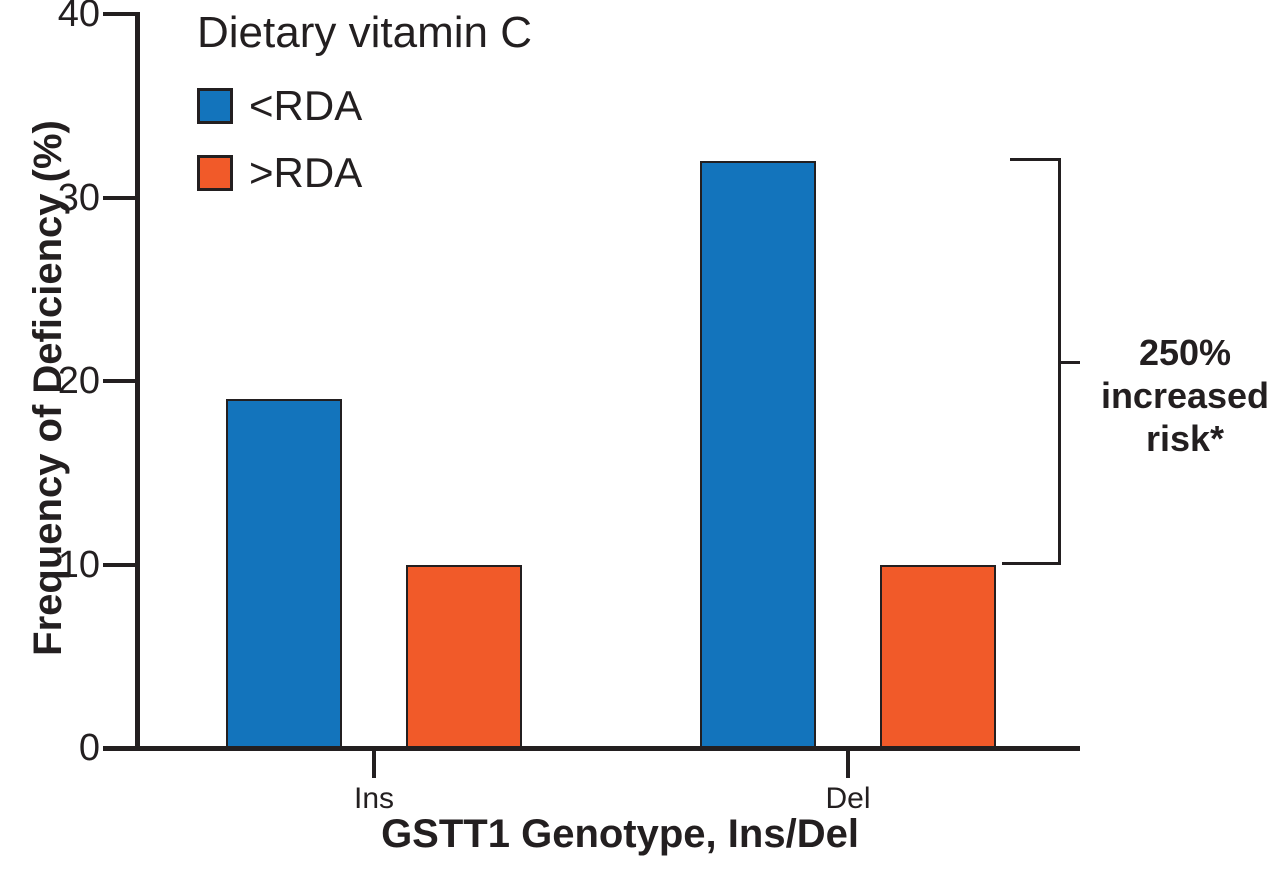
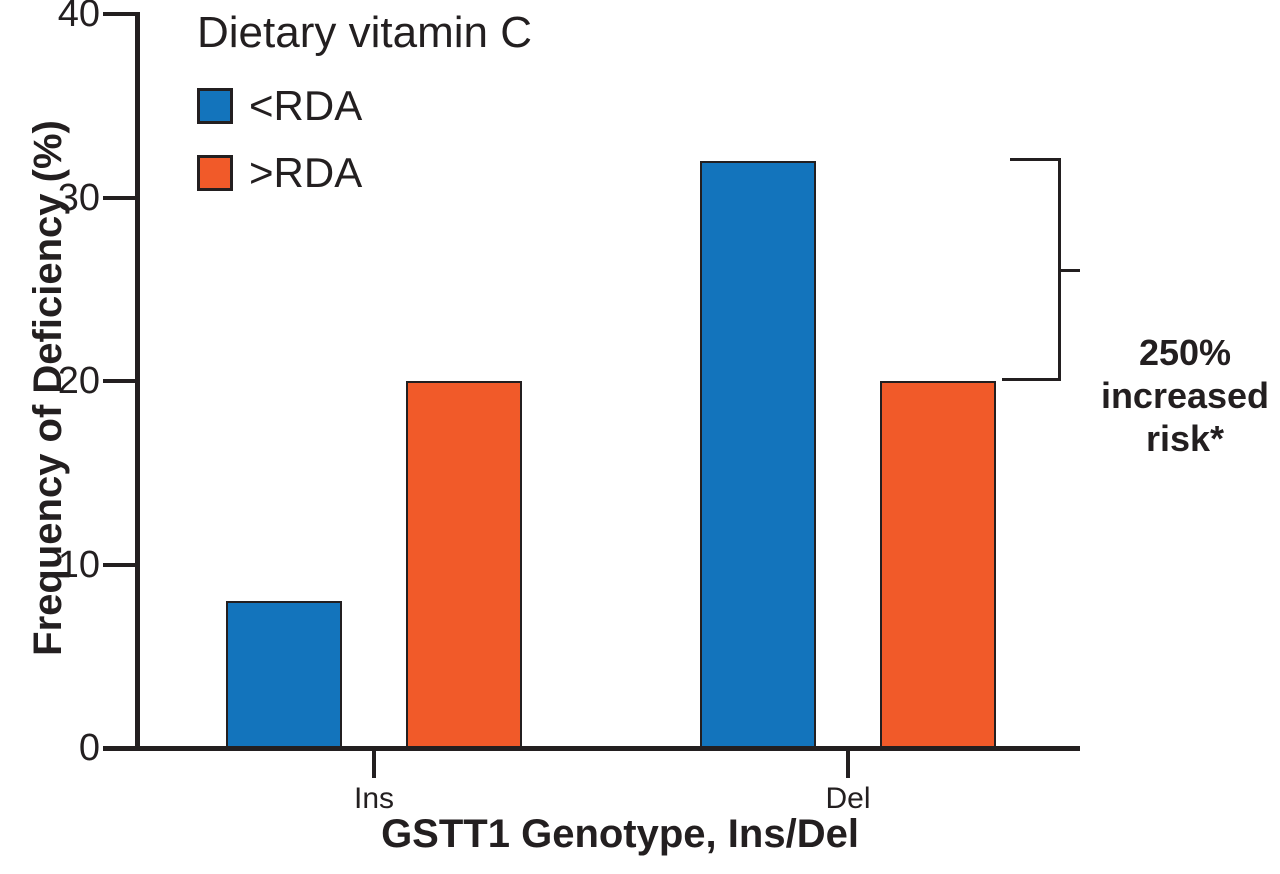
<RDA/Ins: 19 -> 8
>RDA/Ins: 10 -> 20
>RDA/Del: 10 -> 20
